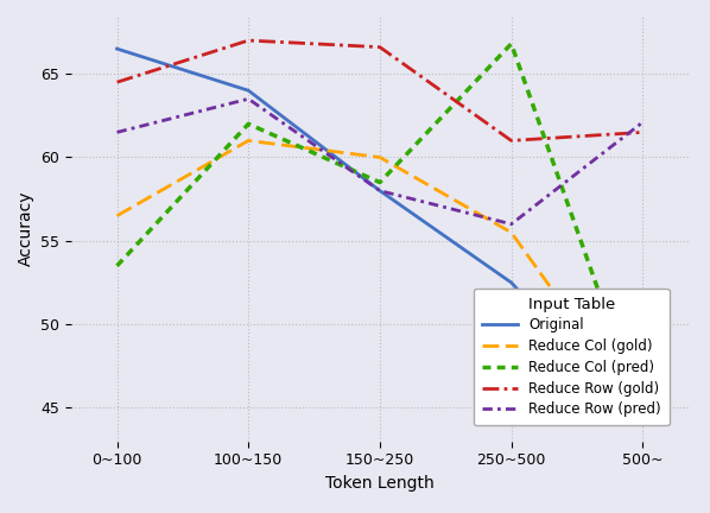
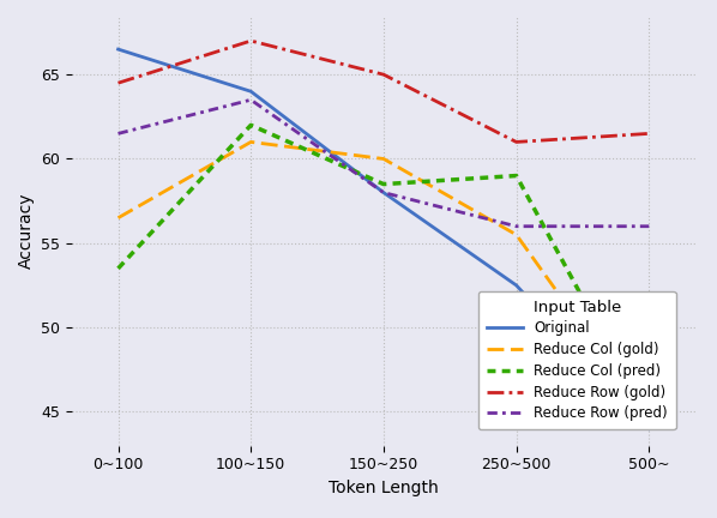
Reduce Row (gold)/150~250: 66.6 -> 65.0
Reduce Col (pred)/250~500: 66.8 -> 59.0
Reduce Row (pred)/500~: 62.1 -> 56.0
